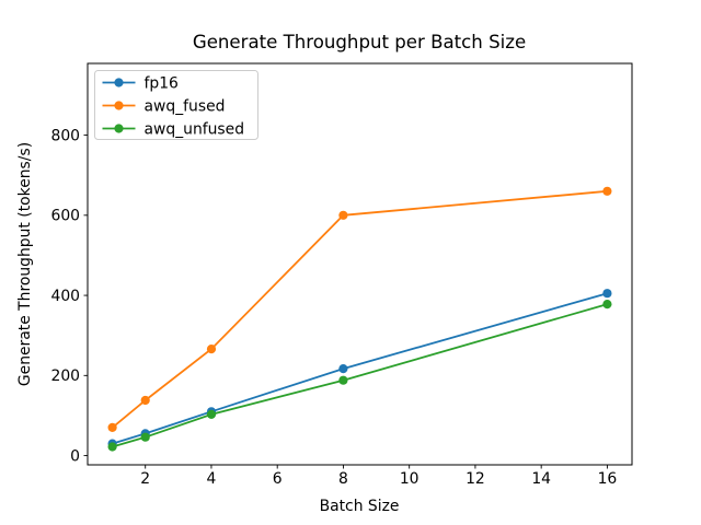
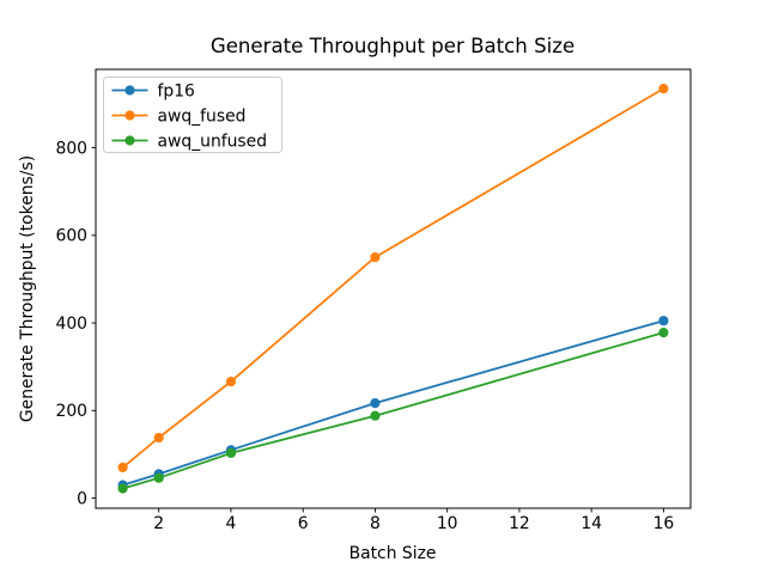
awq_fused/8: 600 -> 550
awq_fused/16: 660 -> 940
